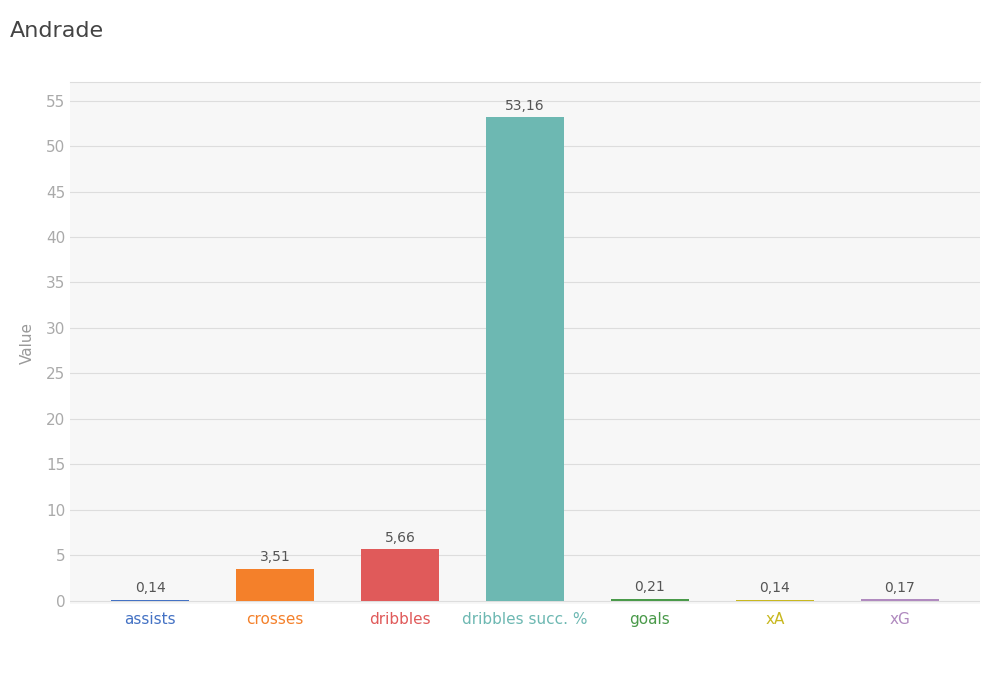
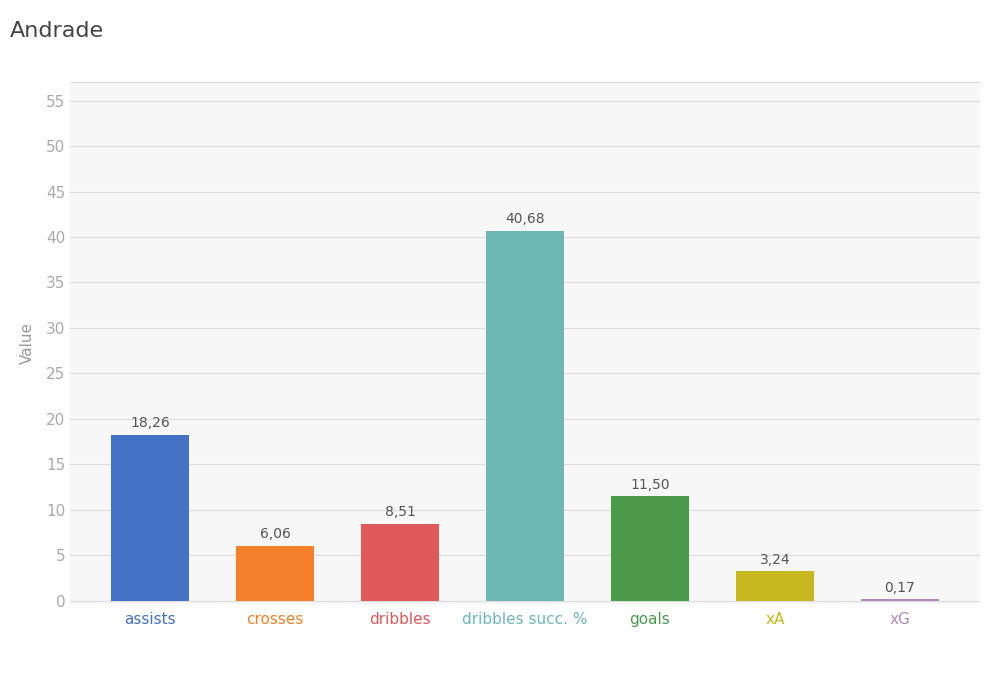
assists: 0,14 -> 18,26
crosses: 3,51 -> 6,06
dribbles: 5,66 -> 8,51
dribbles succ. %: 53,16 -> 40,68
goals: 0,21 -> 11,50
xA: 0,14 -> 3,24
